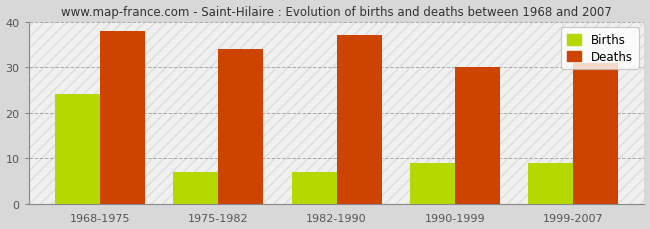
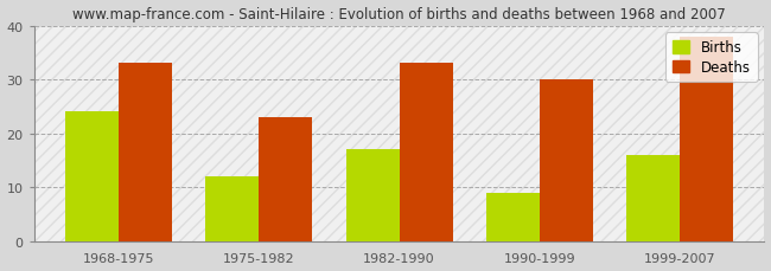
Deaths/1968-1975: 38 -> 33
Births/1975-1982: 7 -> 12
Deaths/1975-1982: 34 -> 23
Births/1982-1990: 7 -> 17
Deaths/1982-1990: 37 -> 33
Births/1999-2007: 9 -> 16
Deaths/1999-2007: 31 -> 38
